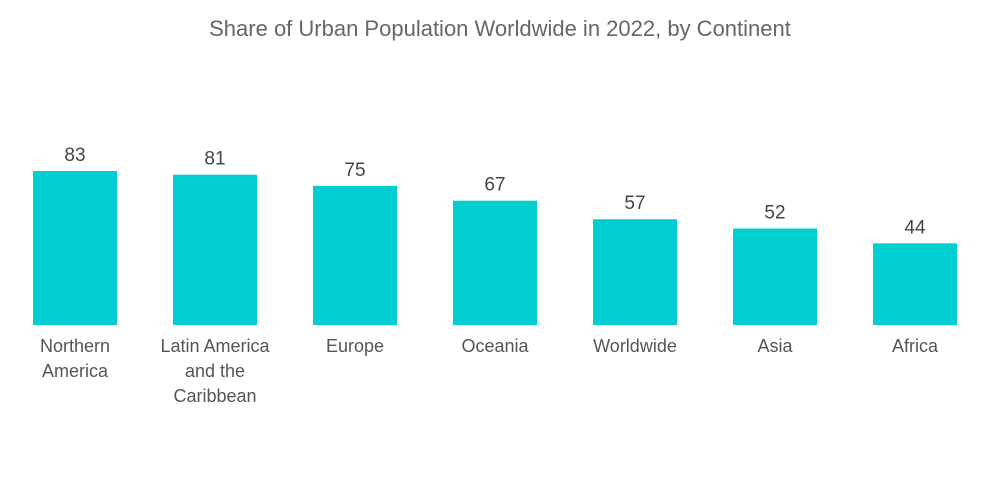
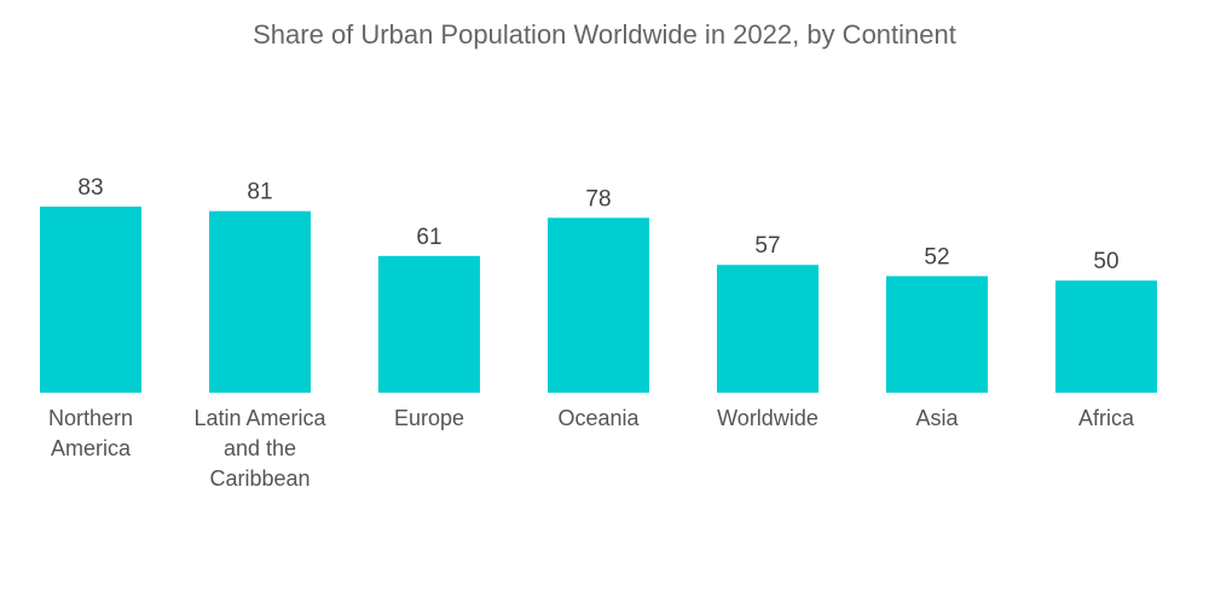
Europe: 75 -> 61
Oceania: 67 -> 78
Africa: 44 -> 50
